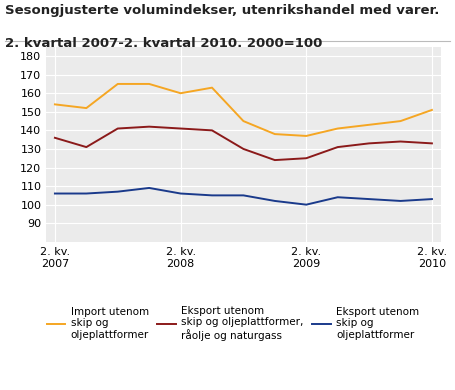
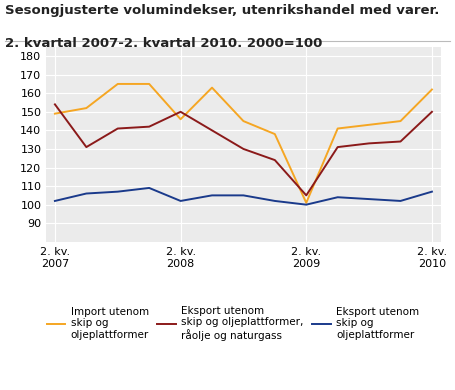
Import utenom skip og oljeplattformer/2. kv. 2007: 154 -> 149
Eksport utenom skip og oljeplattformer, råolje og naturgass/2. kv. 2007: 136 -> 154
Eksport utenom skip og oljeplattformer/2. kv. 2007: 106 -> 102
Import utenom skip og oljeplattformer/2. kv. 2008: 160 -> 146
Eksport utenom skip og oljeplattformer, råolje og naturgass/2. kv. 2008: 141 -> 150
Eksport utenom skip og oljeplattformer/2. kv. 2008: 106 -> 102
Import utenom skip og oljeplattformer/2. kv. 2009: 137 -> 101
Eksport utenom skip og oljeplattformer, råolje og naturgass/2. kv. 2009: 125 -> 105
Import utenom skip og oljeplattformer/2. kv. 2010: 151 -> 162
Eksport utenom skip og oljeplattformer, råolje og naturgass/2. kv. 2010: 133 -> 150
Eksport utenom skip og oljeplattformer/2. kv. 2010: 103 -> 107
